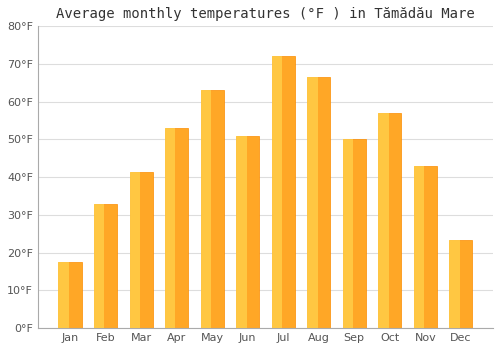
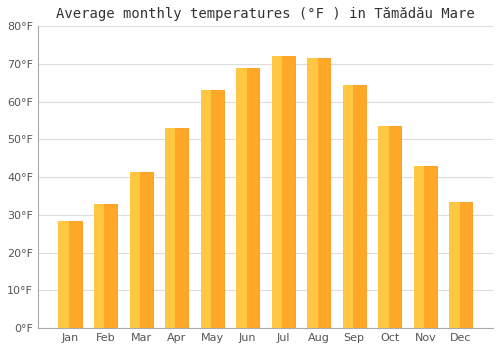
Jan: 17.5°F -> 28.5°F
Jun: 51.0°F -> 69.0°F
Aug: 66.5°F -> 71.5°F
Sep: 50.0°F -> 64.5°F
Oct: 57.0°F -> 53.5°F
Dec: 23.5°F -> 33.5°F
